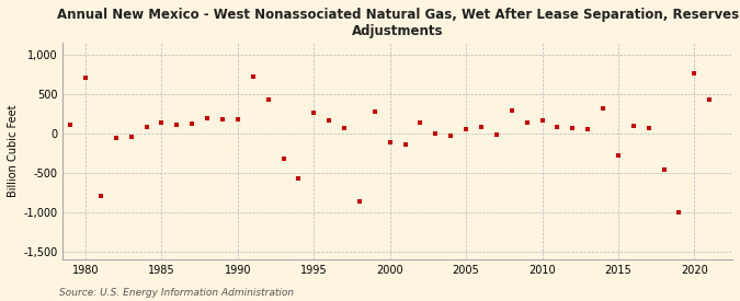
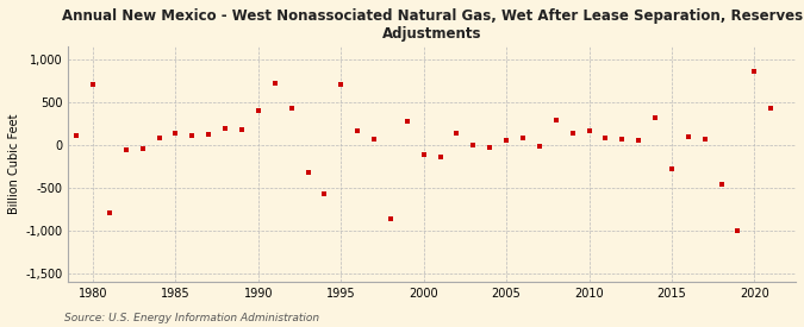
1990: 180 -> 400
1995: 260 -> 700
2020: 760 -> 860
